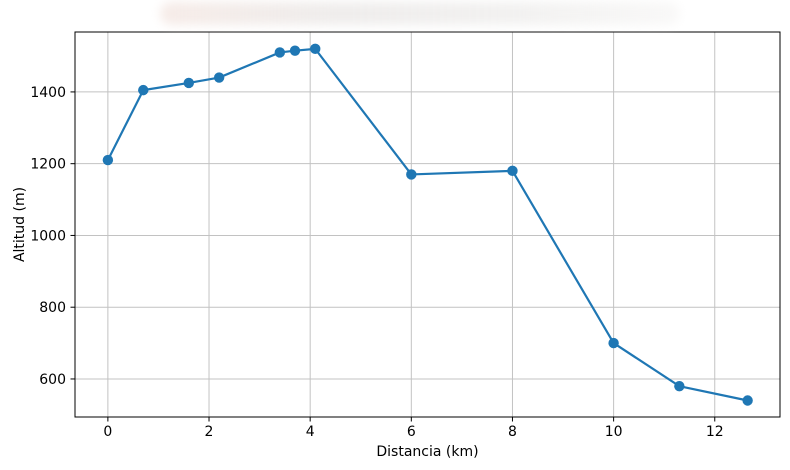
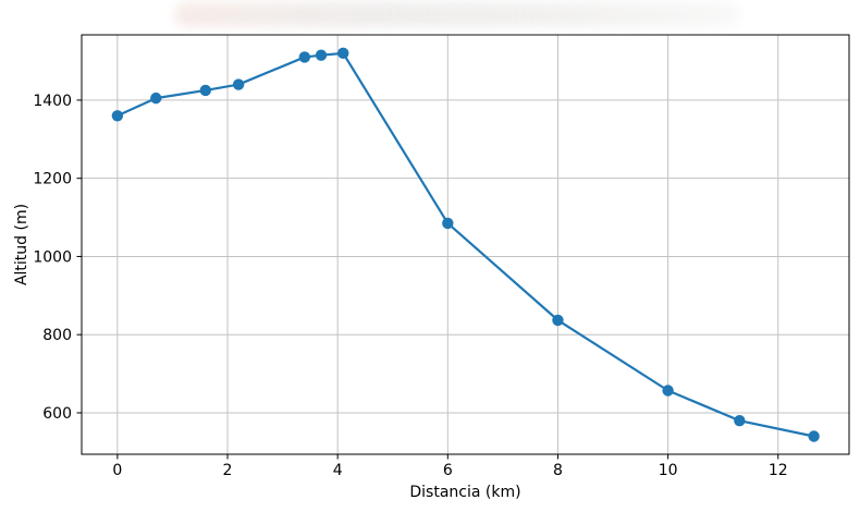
0: 1210 -> 1360
6: 1170 -> 1080
8: 1180 -> 840
10: 700 -> 660
